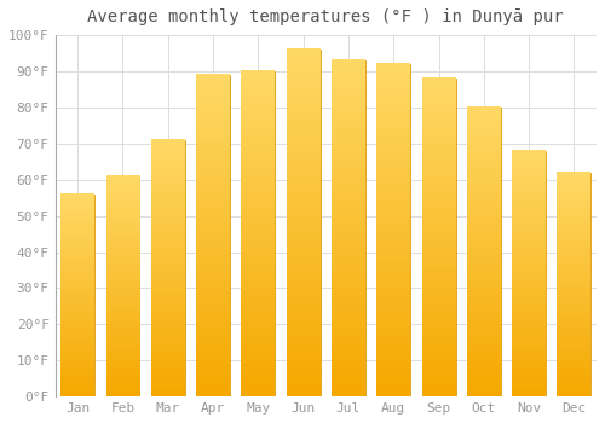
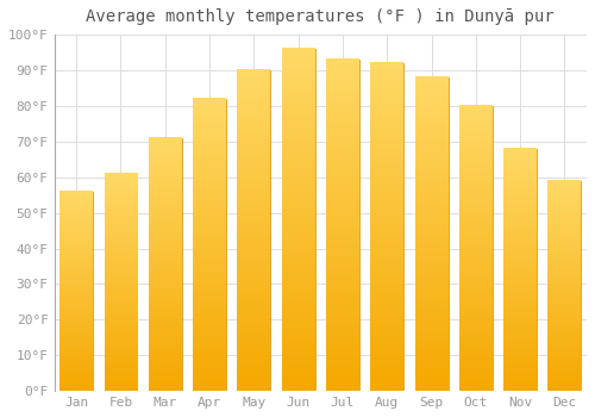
Apr: 89°F -> 82°F
Dec: 62°F -> 59°F
